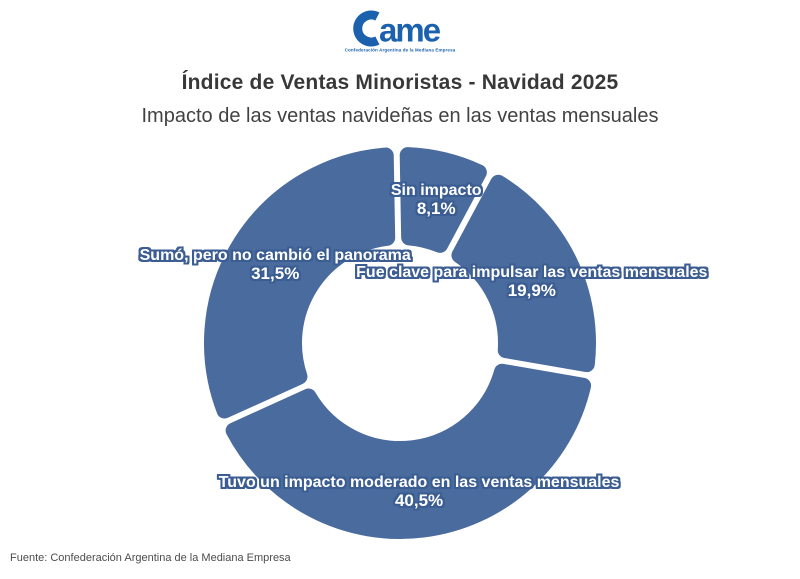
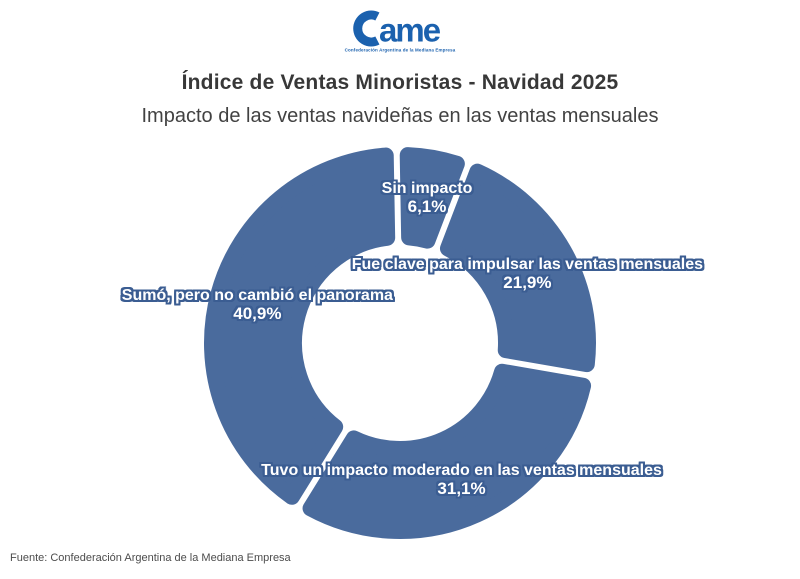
Sin impacto: 8,1% -> 6,1%
Fue clave para impulsar las ventas mensuales: 19,9% -> 21,9%
Tuvo un impacto moderado en las ventas mensuales: 40,5% -> 31,1%
Sumó, pero no cambió el panorama: 31,5% -> 40,9%
